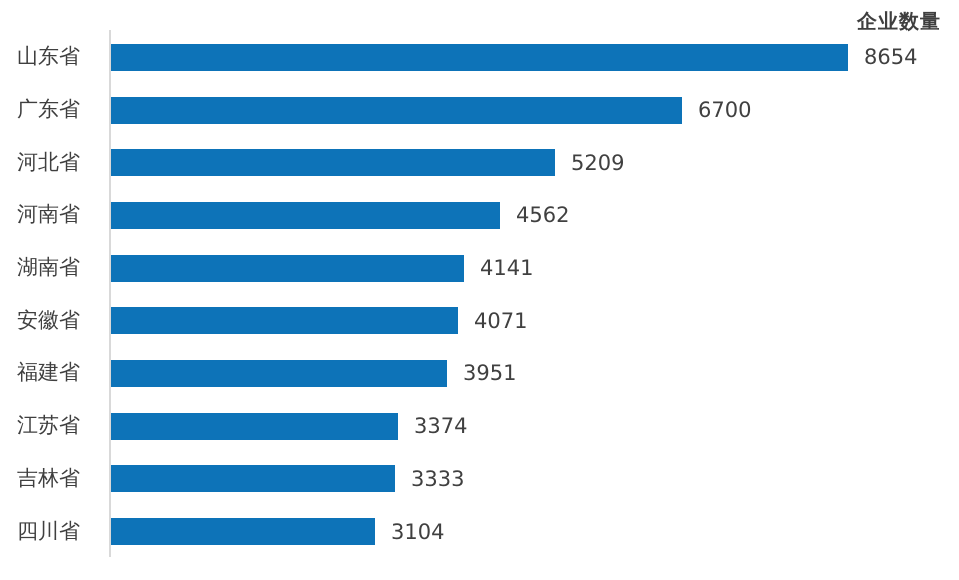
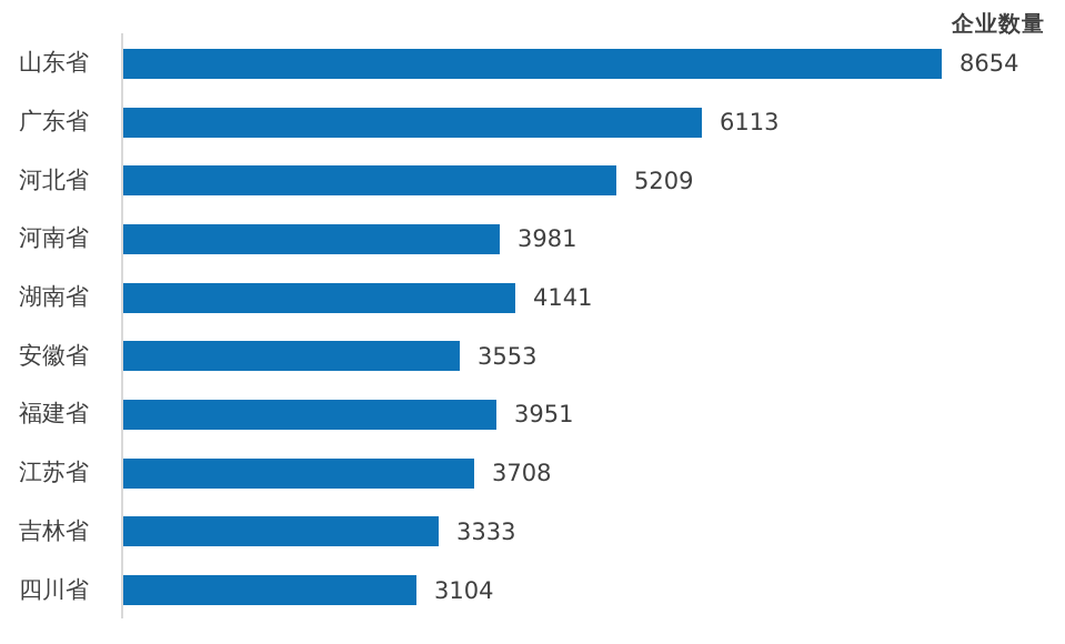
广东省: 6700 -> 6113
河南省: 4562 -> 3981
安徽省: 4071 -> 3553
江苏省: 3374 -> 3708
